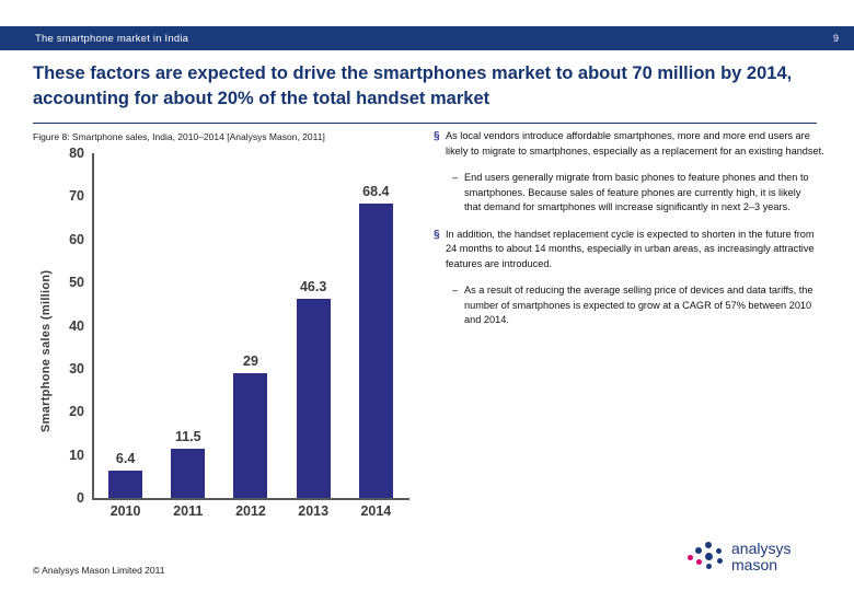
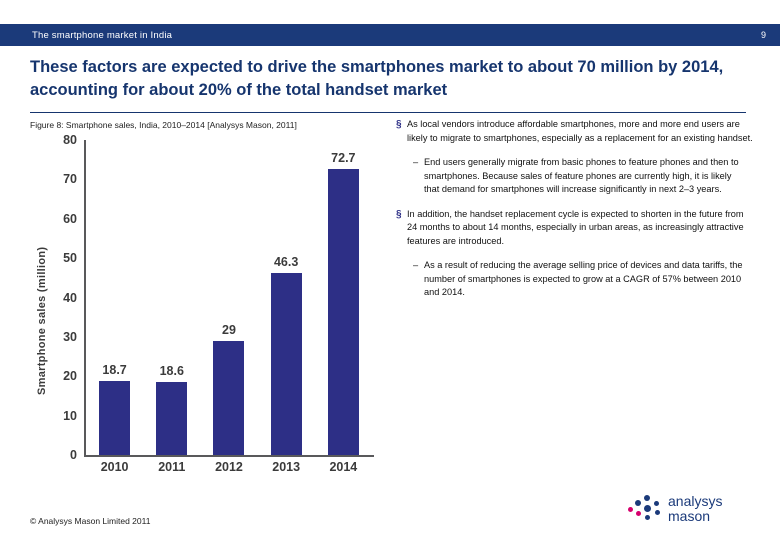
2010: 6.4 -> 18.7
2011: 11.5 -> 18.6
2014: 68.4 -> 72.7
